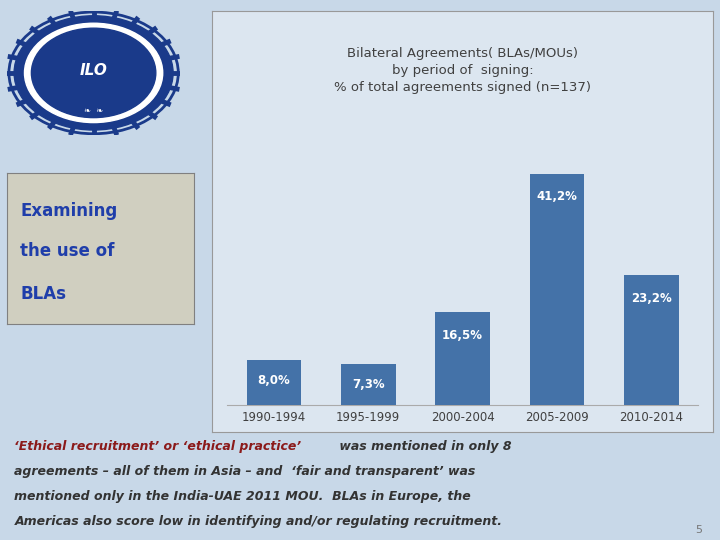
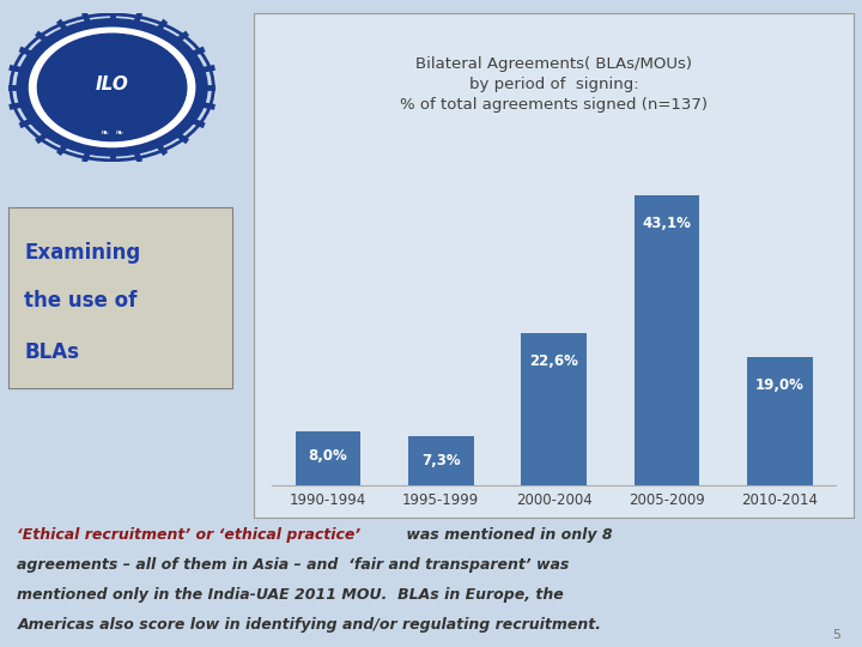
2000-2004: 16,5% -> 22,6%
2005-2009: 41,2% -> 43,1%
2010-2014: 23,2% -> 19,0%
